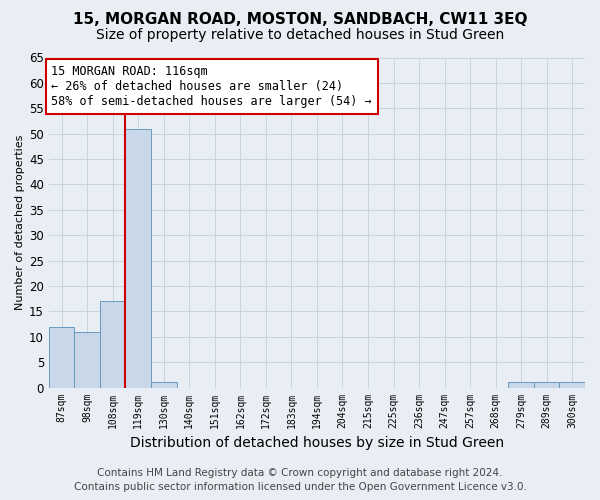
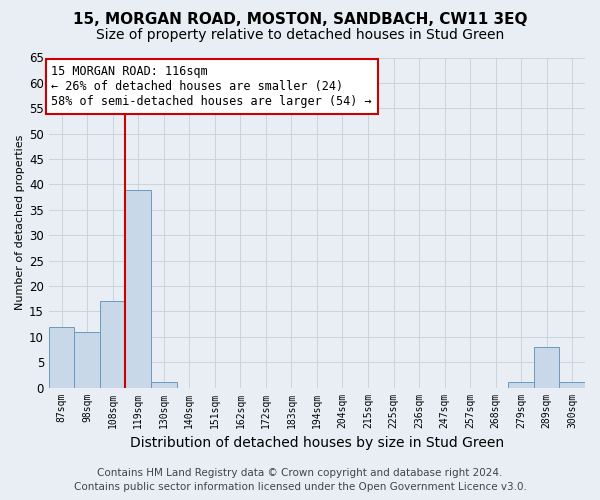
119sqm: 51 -> 39
289sqm: 1 -> 8
